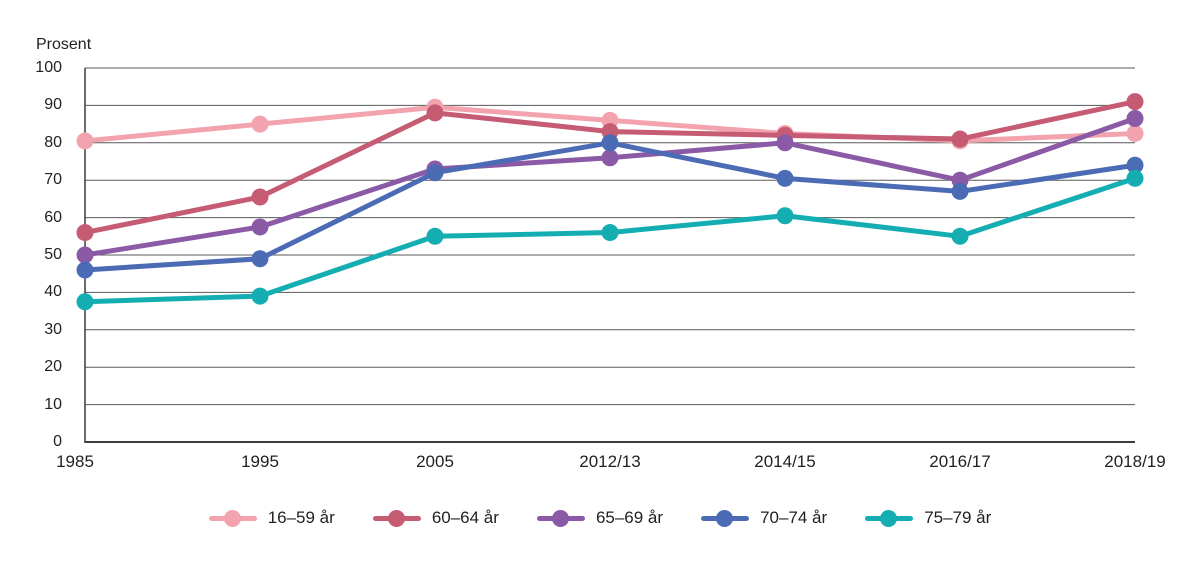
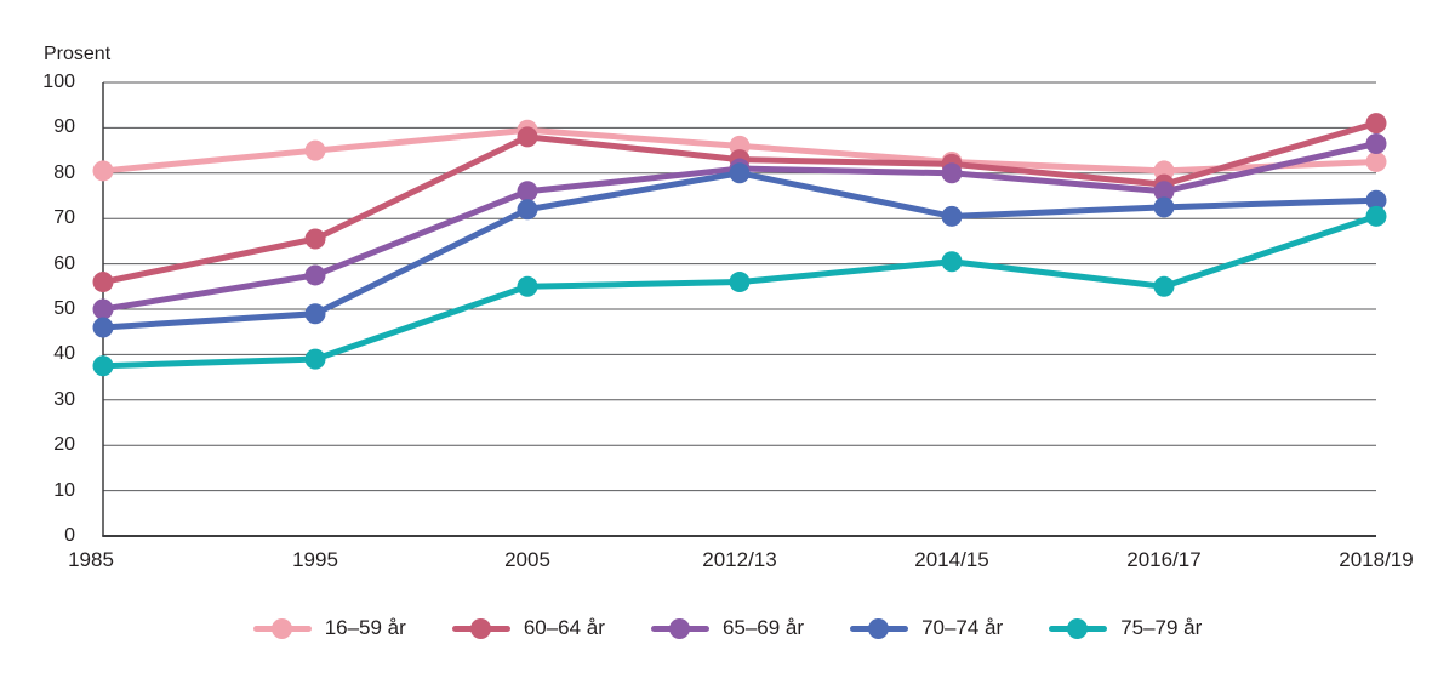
65–69 år/2005: 73 -> 76
65–69 år/2012/13: 76 -> 81
60–64 år/2016/17: 81 -> 78
65–69 år/2016/17: 70 -> 76
70–74 år/2016/17: 67 -> 72
